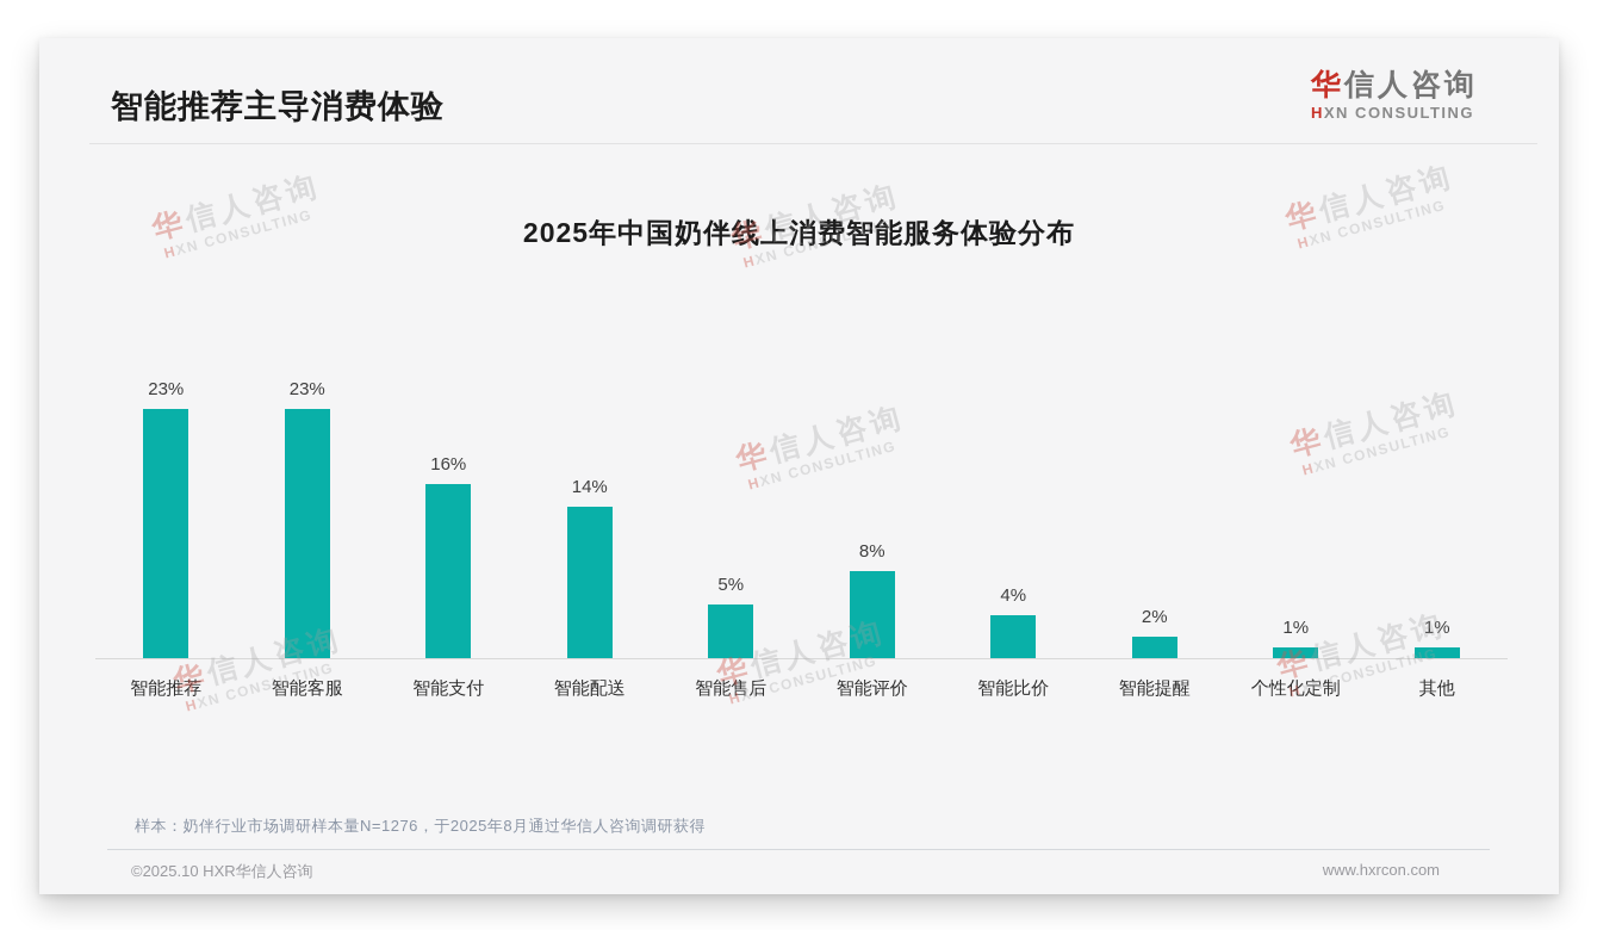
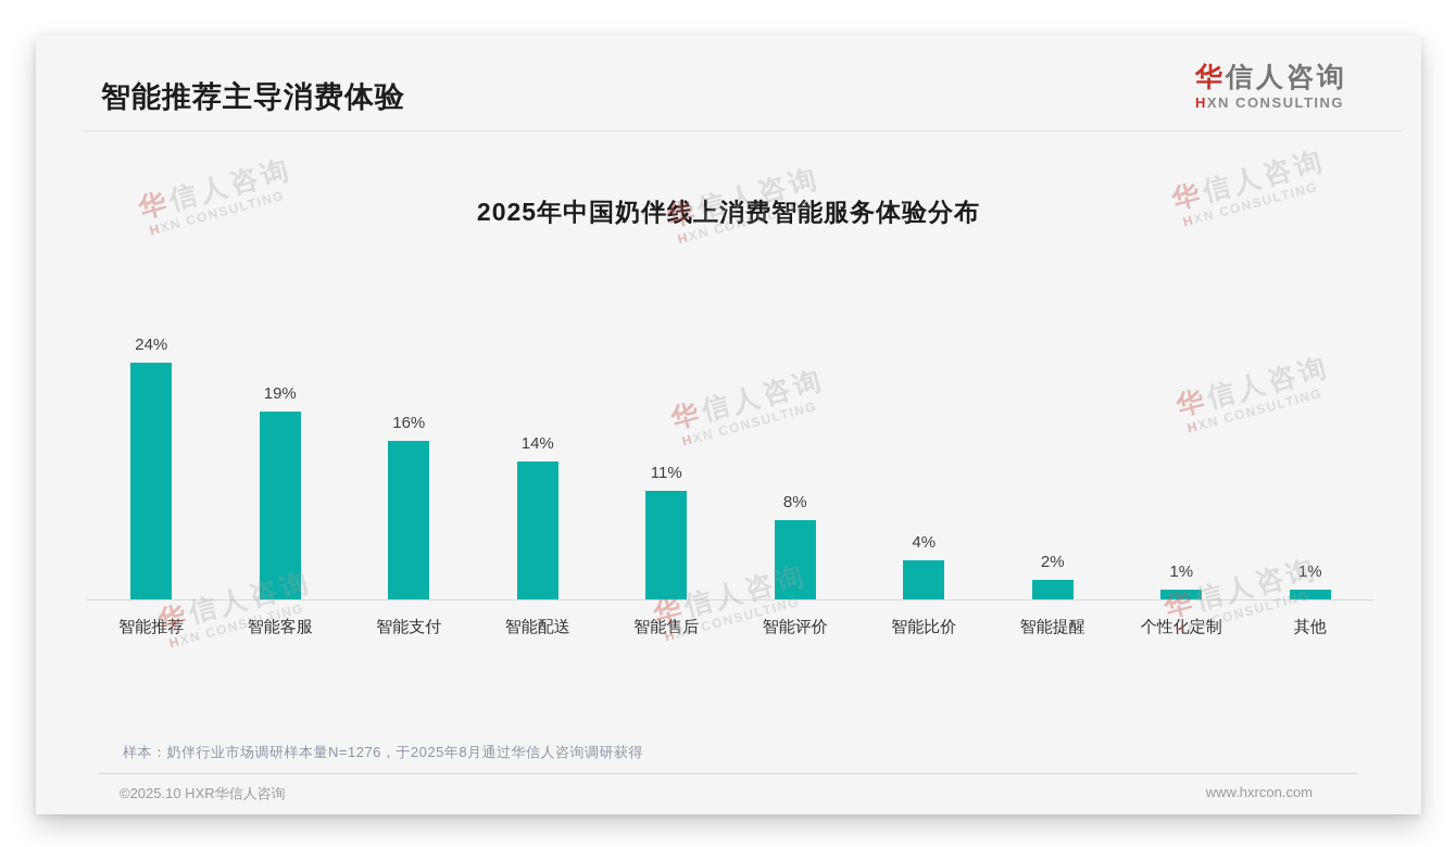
智能推荐: 23% -> 24%
智能客服: 23% -> 19%
智能售后: 5% -> 11%
